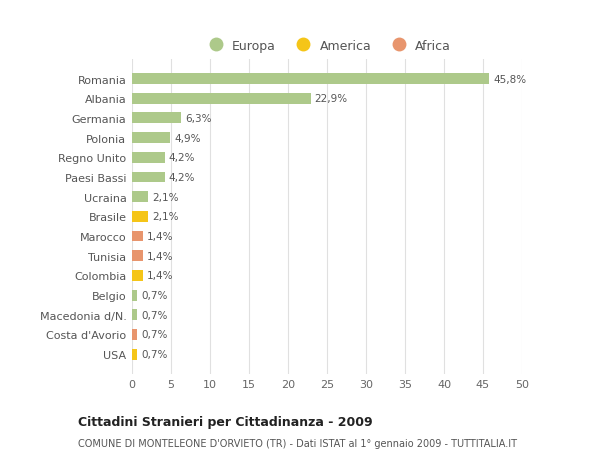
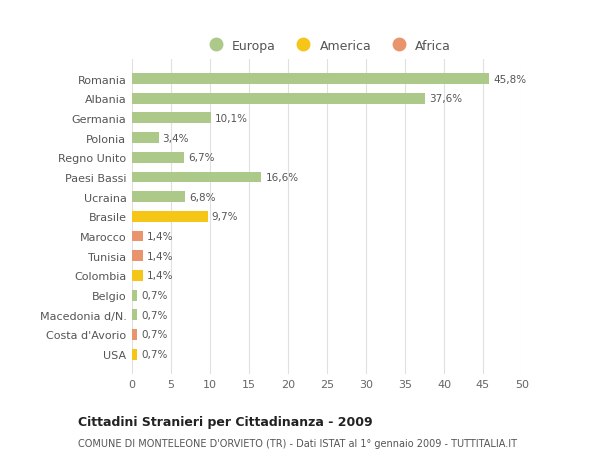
Albania: 22,9% -> 37,6%
Germania: 6,3% -> 10,1%
Polonia: 4,9% -> 3,4%
Regno Unito: 4,2% -> 6,7%
Paesi Bassi: 4,2% -> 16,6%
Ucraina: 2,1% -> 6,8%
Brasile: 2,1% -> 9,7%
